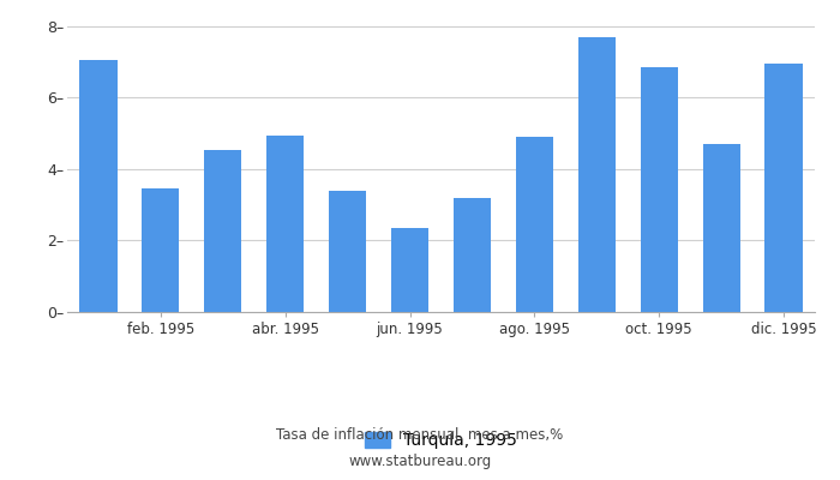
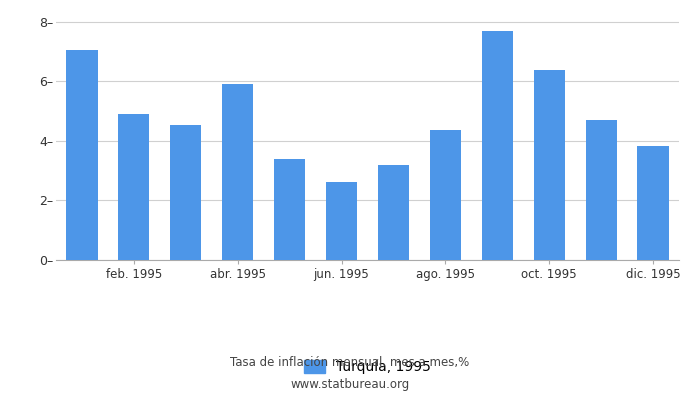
feb. 1995: 3.45– -> 4.92–
abr. 1995: 4.95– -> 5.90–
jun. 1995: 2.35– -> 2.63–
ago. 1995: 4.90– -> 4.37–
oct. 1995: 6.85– -> 6.37–
dic. 1995: 6.95– -> 3.83–
